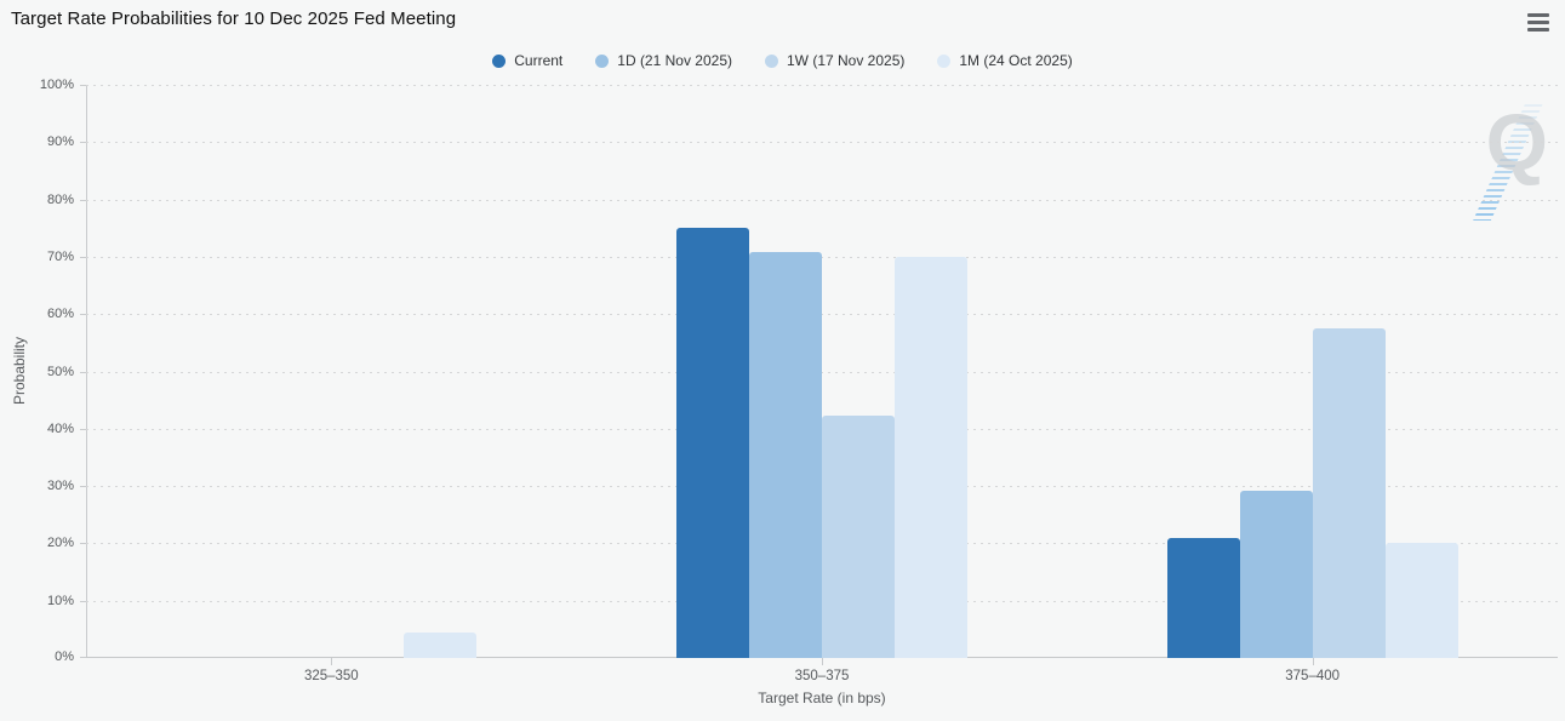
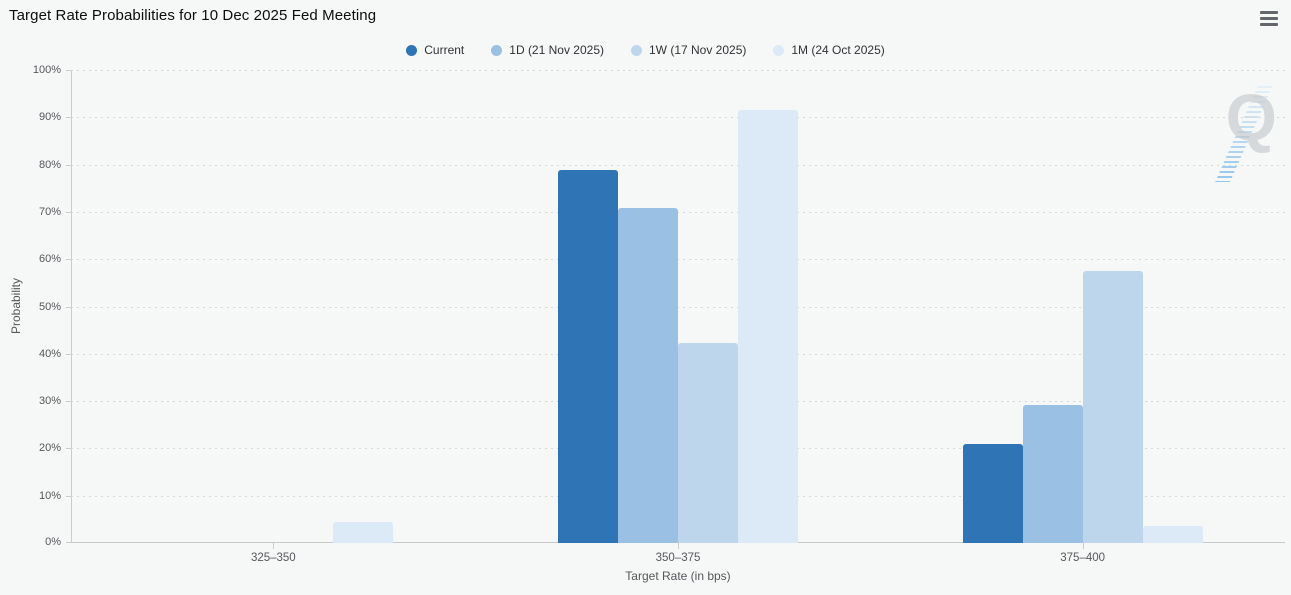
Current/350–375: 75% -> 79%
1M (24 Oct 2025)/350–375: 70% -> 92%
1M (24 Oct 2025)/375–400: 20% -> 4%
